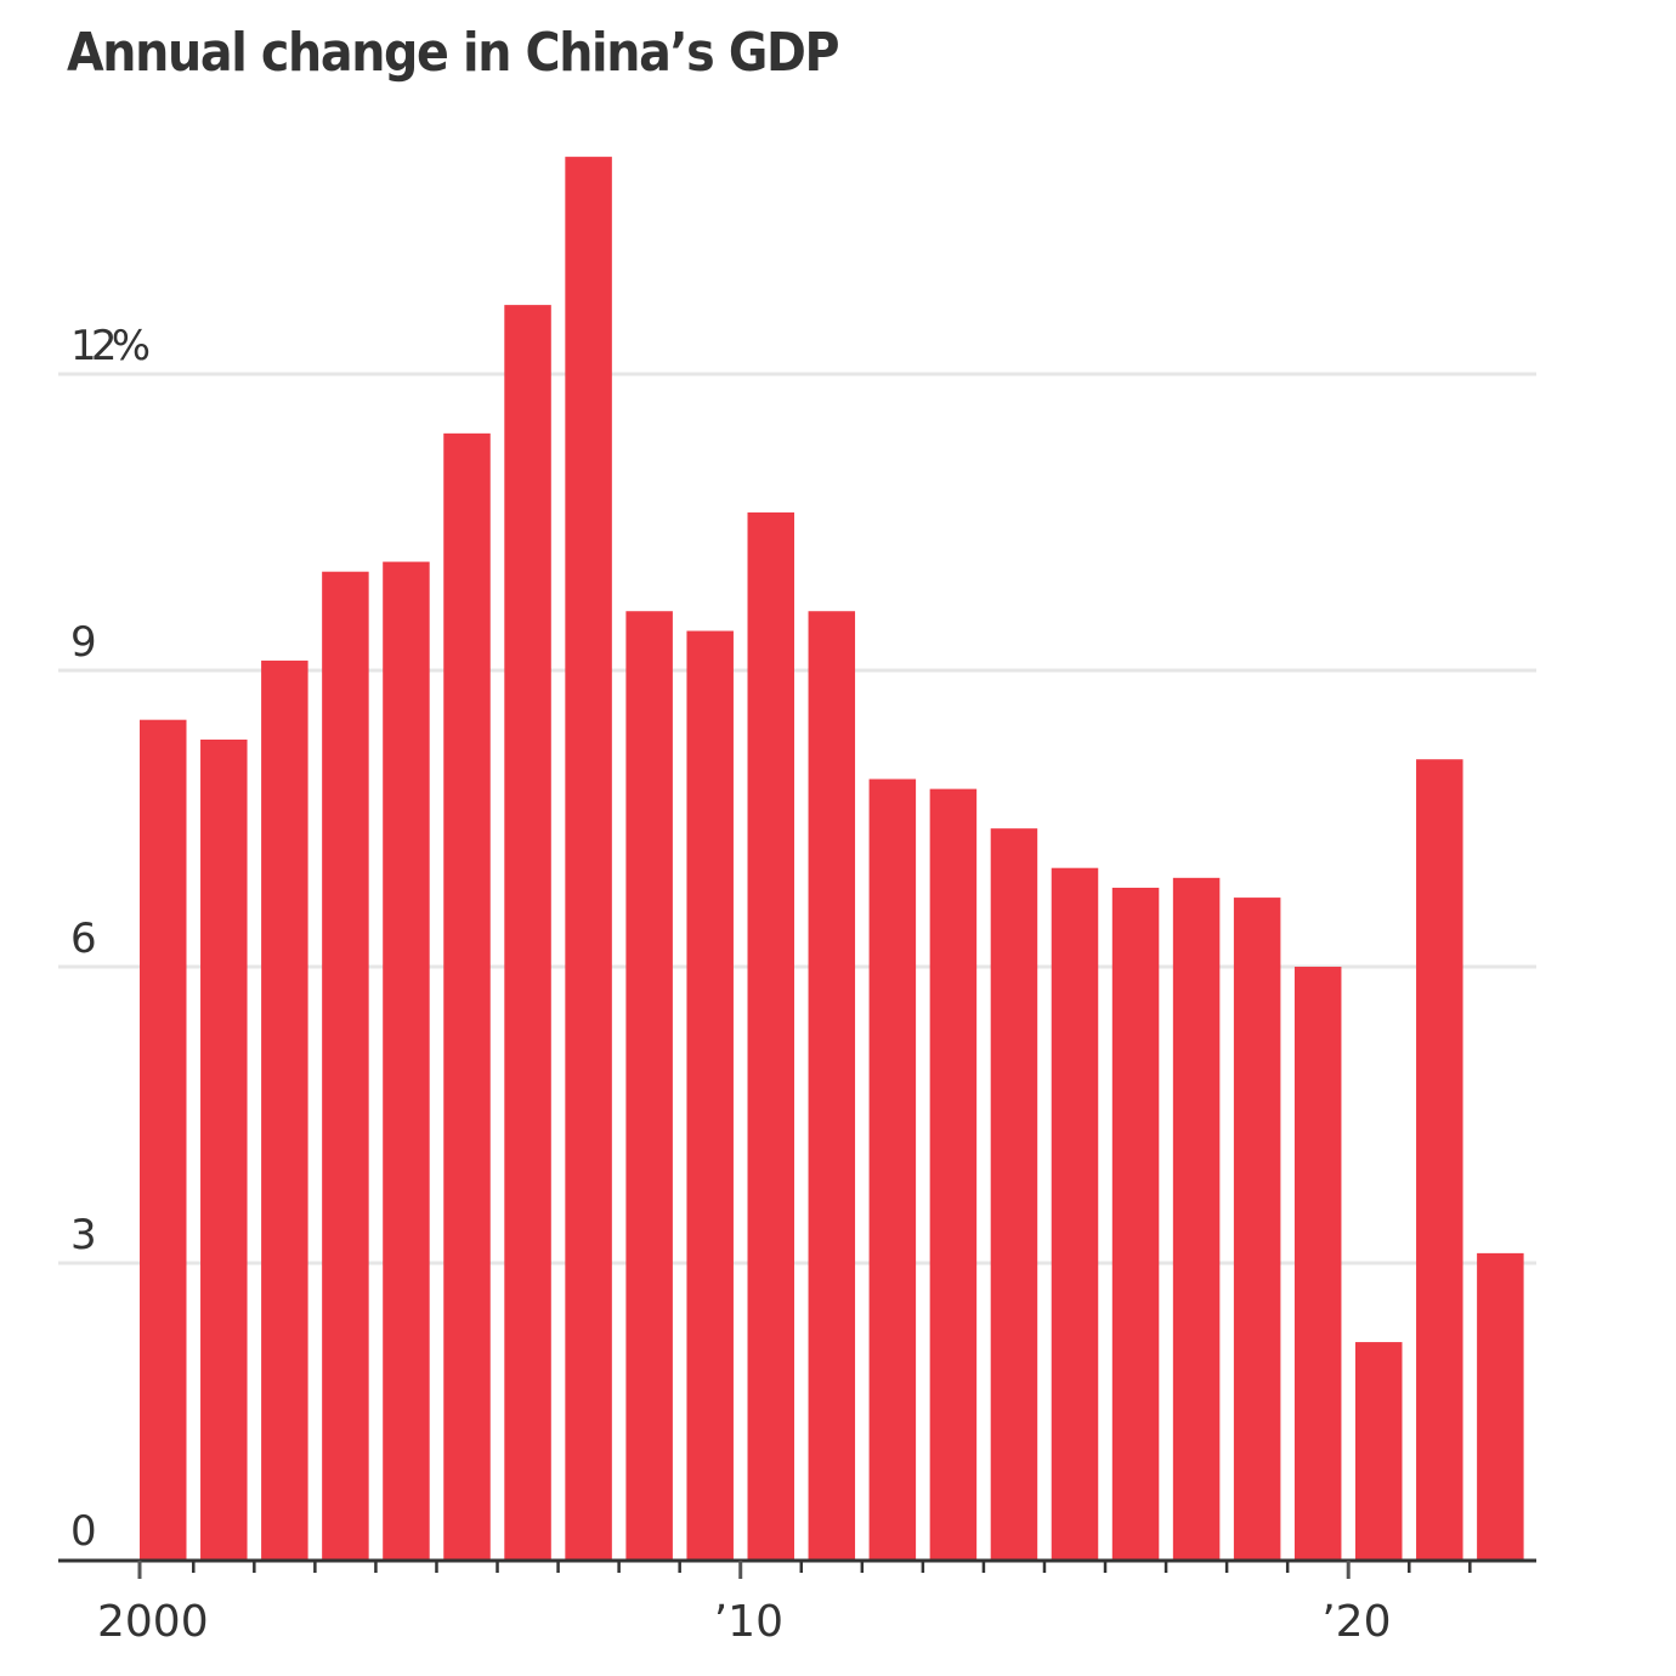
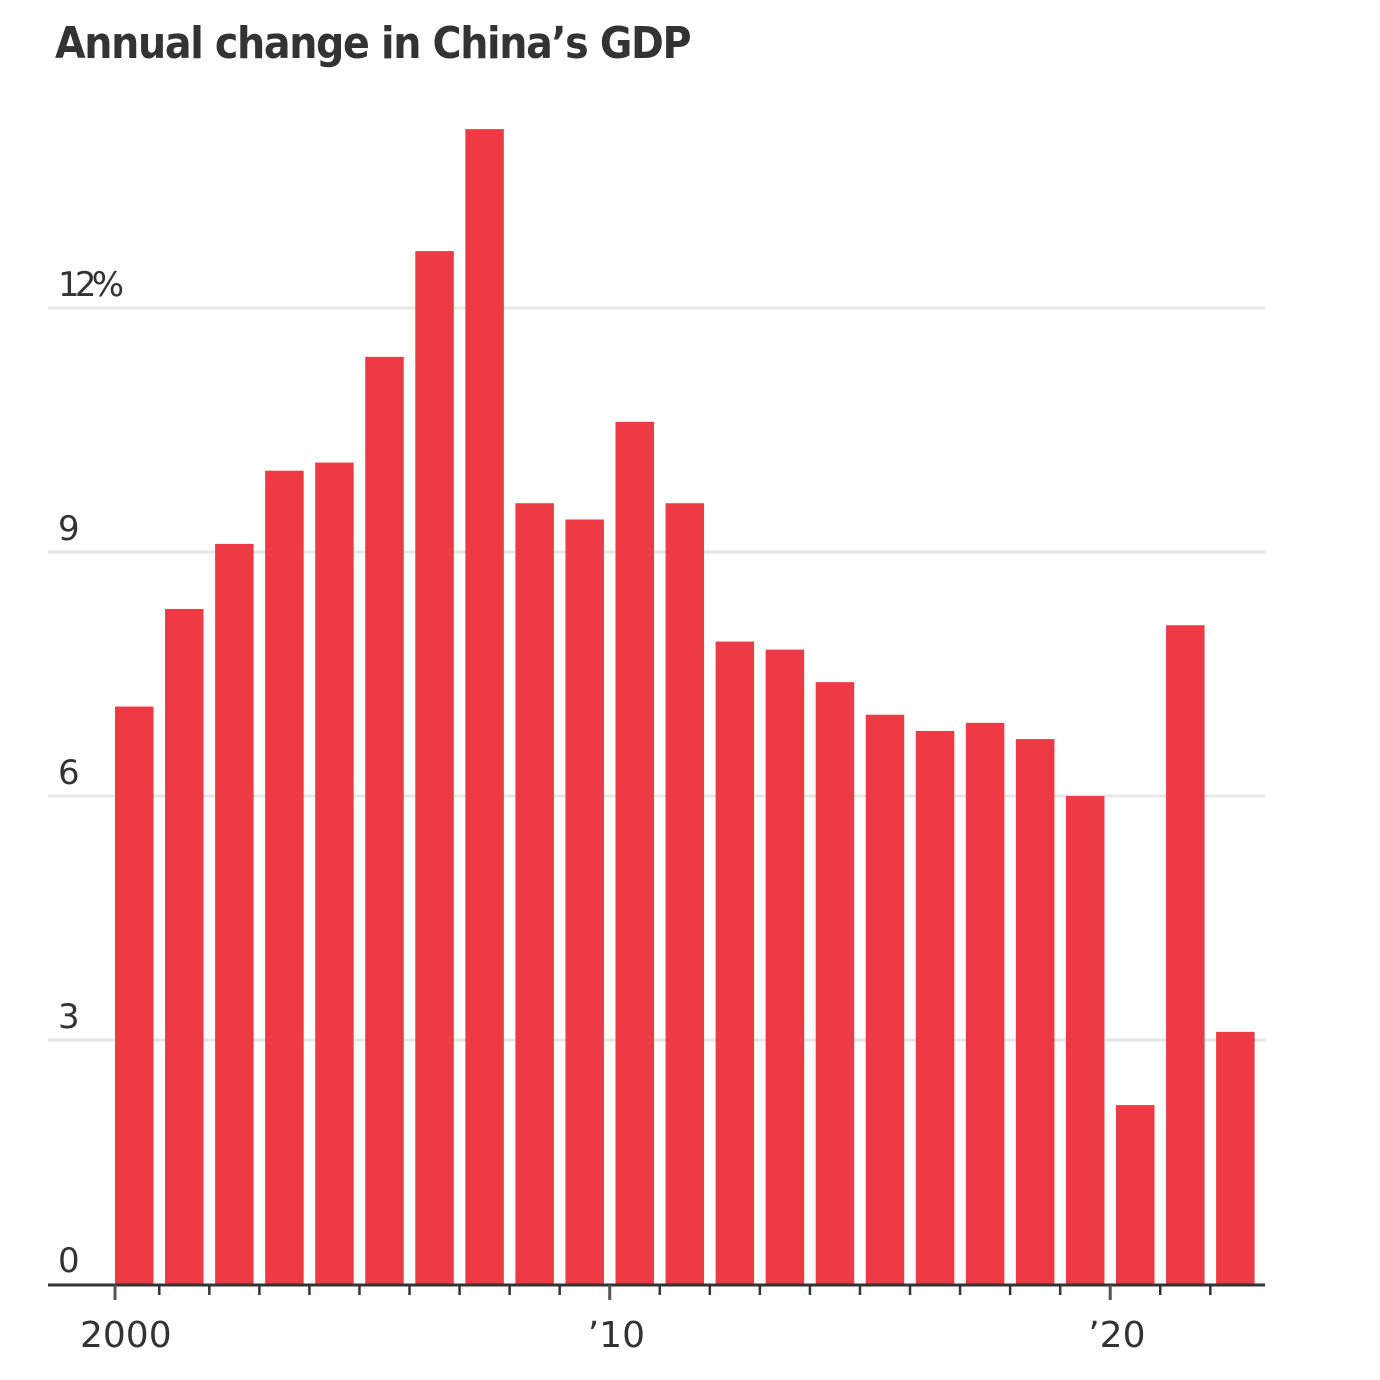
2000: 8.5% -> 7.1%
